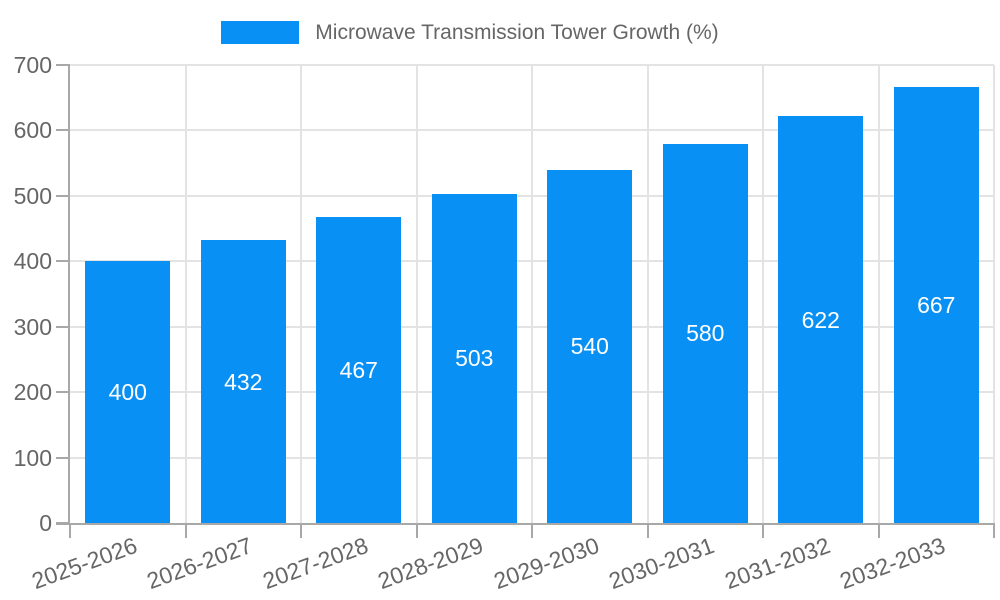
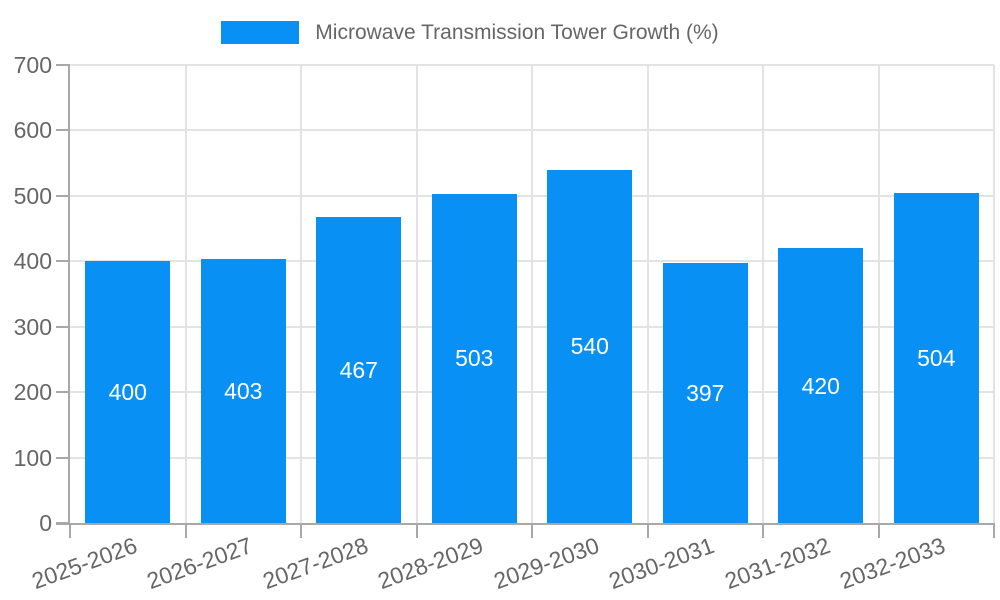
2026-2027: 432 -> 403
2030-2031: 580 -> 397
2031-2032: 622 -> 420
2032-2033: 667 -> 504
